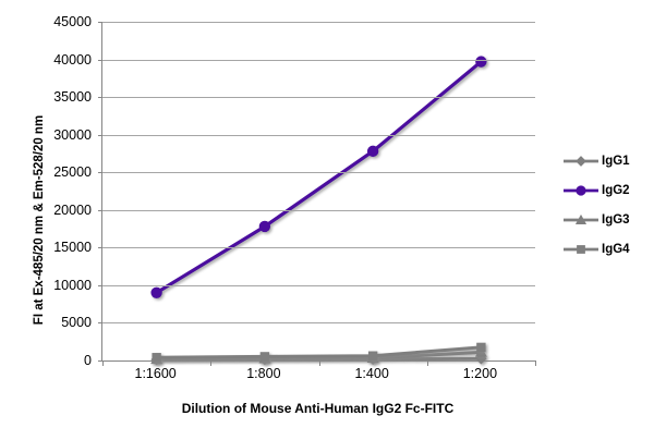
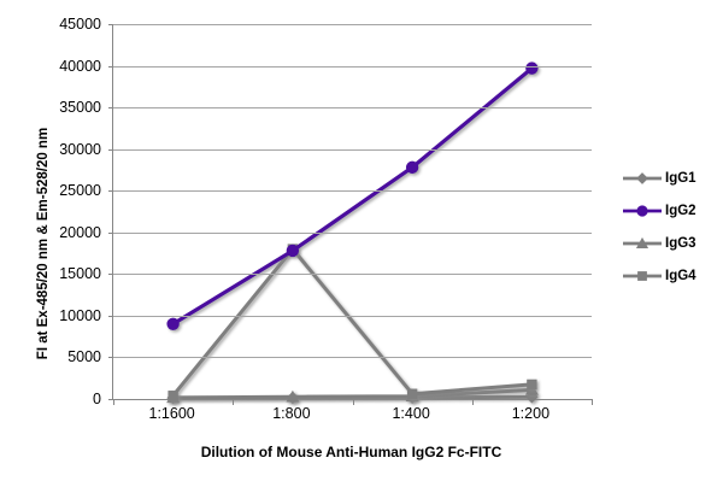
IgG4/1:800: 1000 -> 18000
